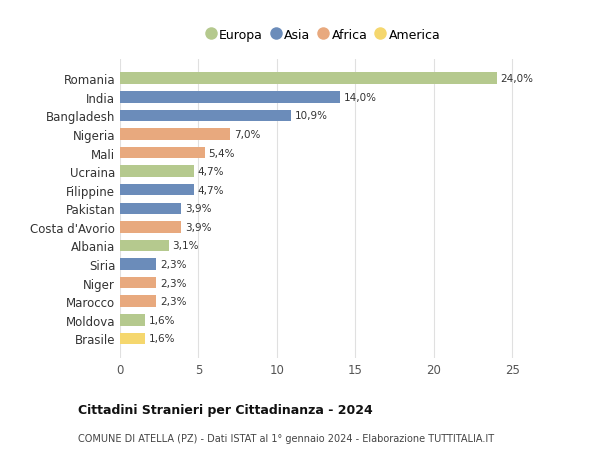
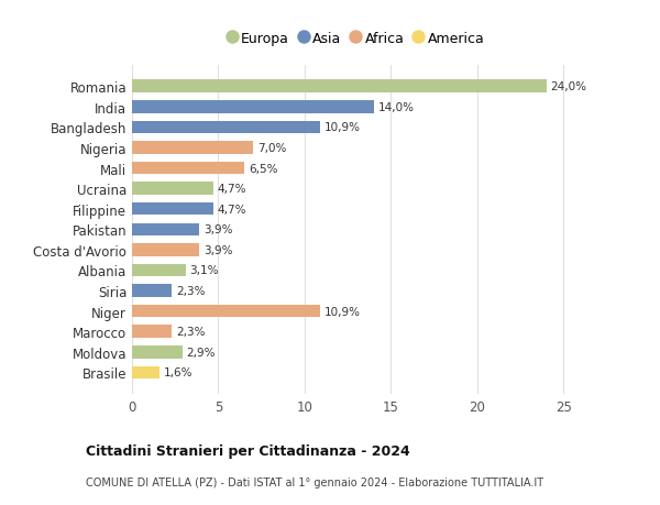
Mali: 5,4% -> 6,5%
Niger: 2,3% -> 10,9%
Moldova: 1,6% -> 2,9%
